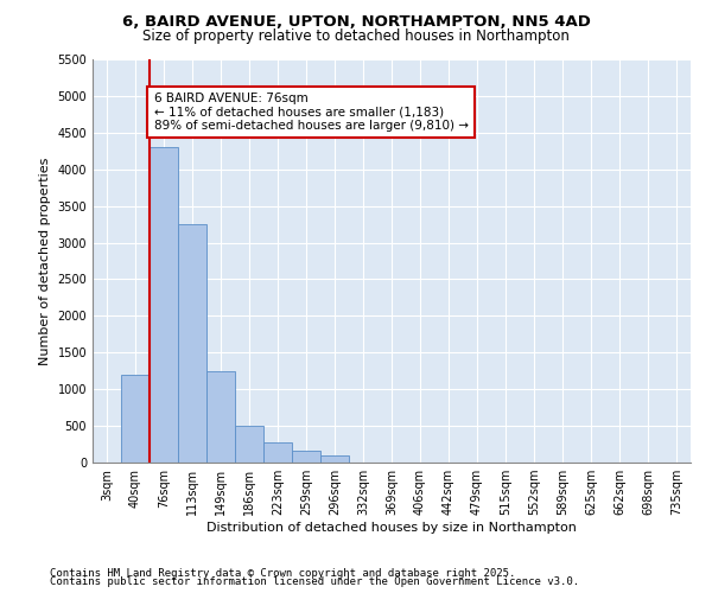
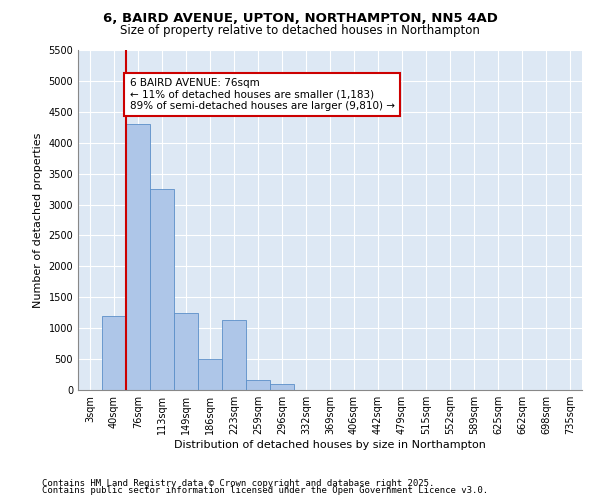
223sqm: 270 -> 1140
